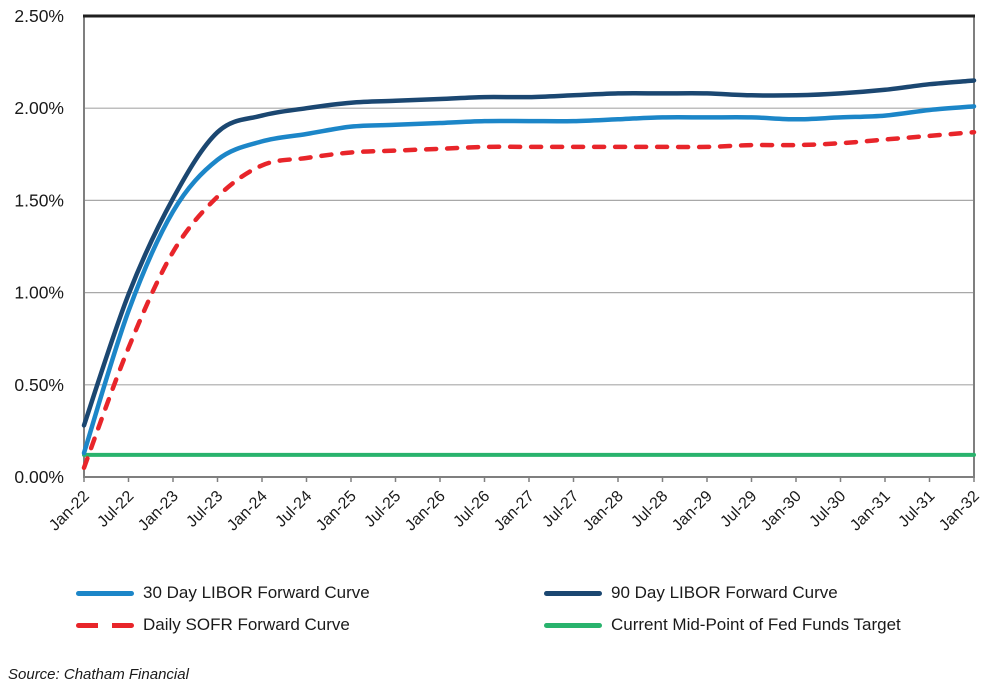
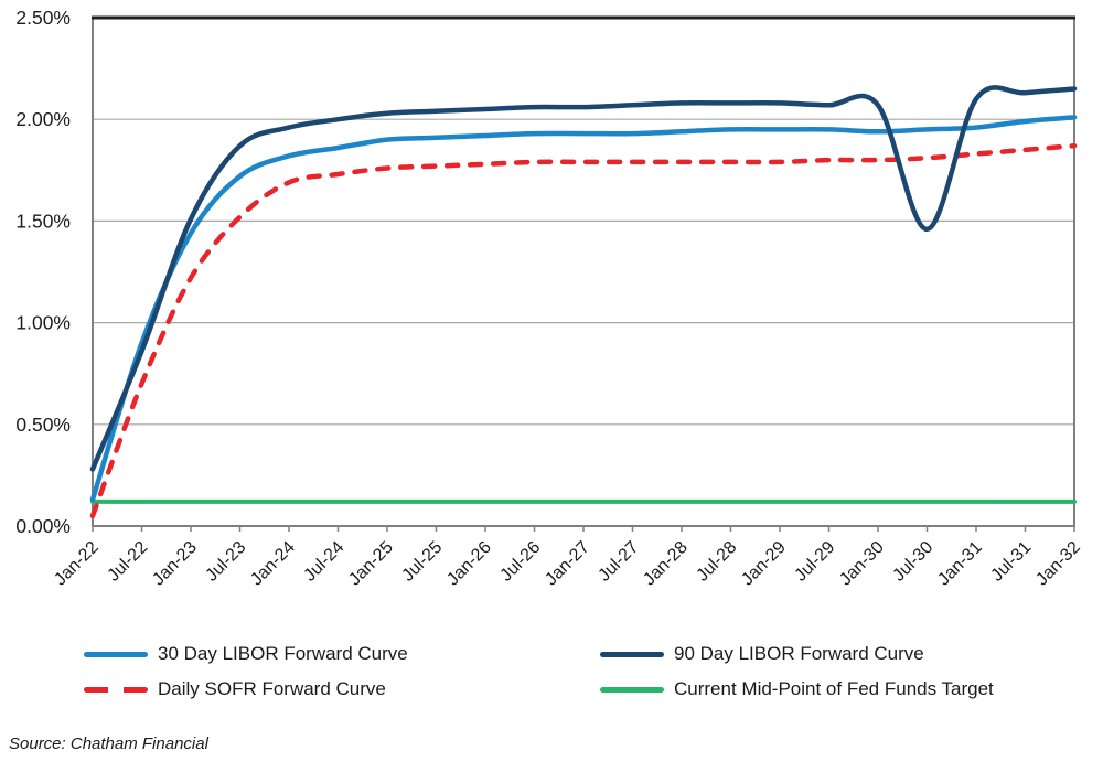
90 Day LIBOR Forward Curve/Jul-22: 0.99% -> 0.86%
90 Day LIBOR Forward Curve/Jul-30: 2.08% -> 1.46%
